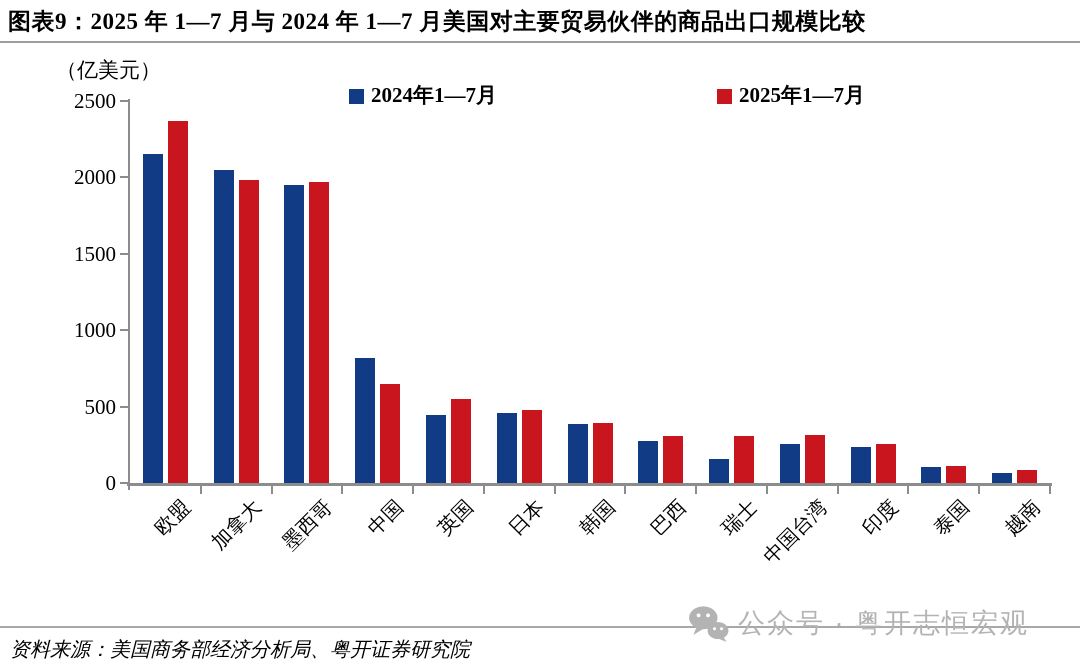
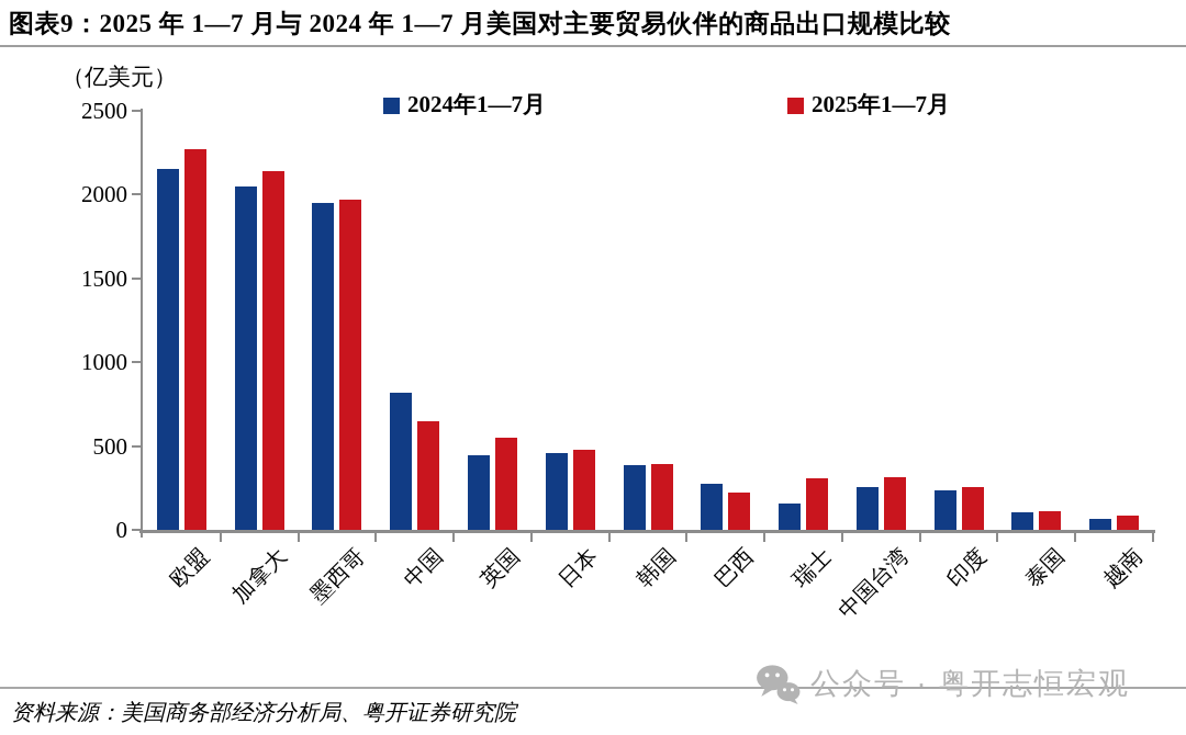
2025年1—7月/欧盟: 2370 -> 2270
2025年1—7月/加拿大: 1980 -> 2140
2025年1—7月/巴西: 310 -> 220
